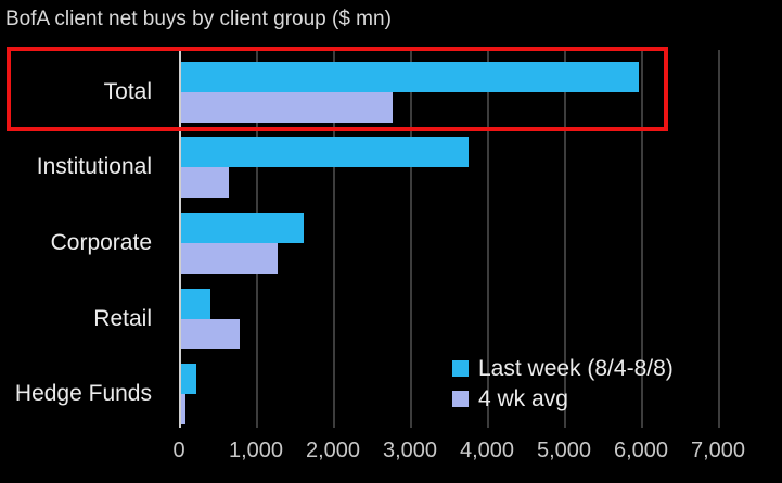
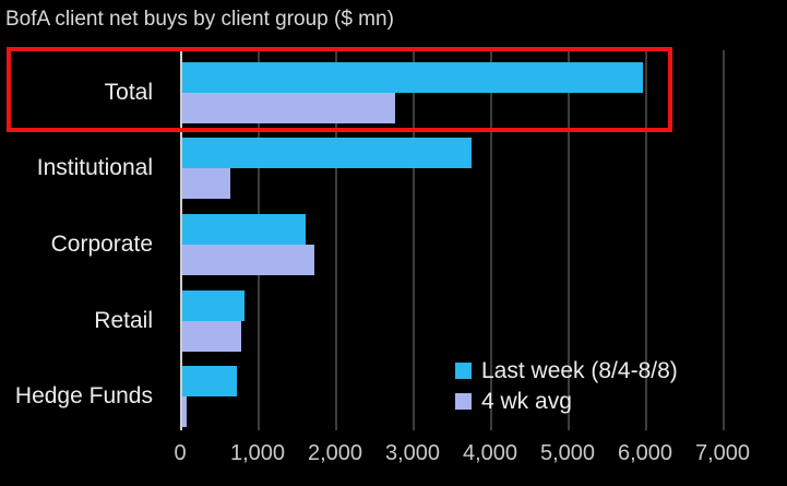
4 wk avg/Corporate: 1200 -> 1700
Last week (8/4-8/8)/Retail: 400 -> 800
Last week (8/4-8/8)/Hedge Funds: 200 -> 700
